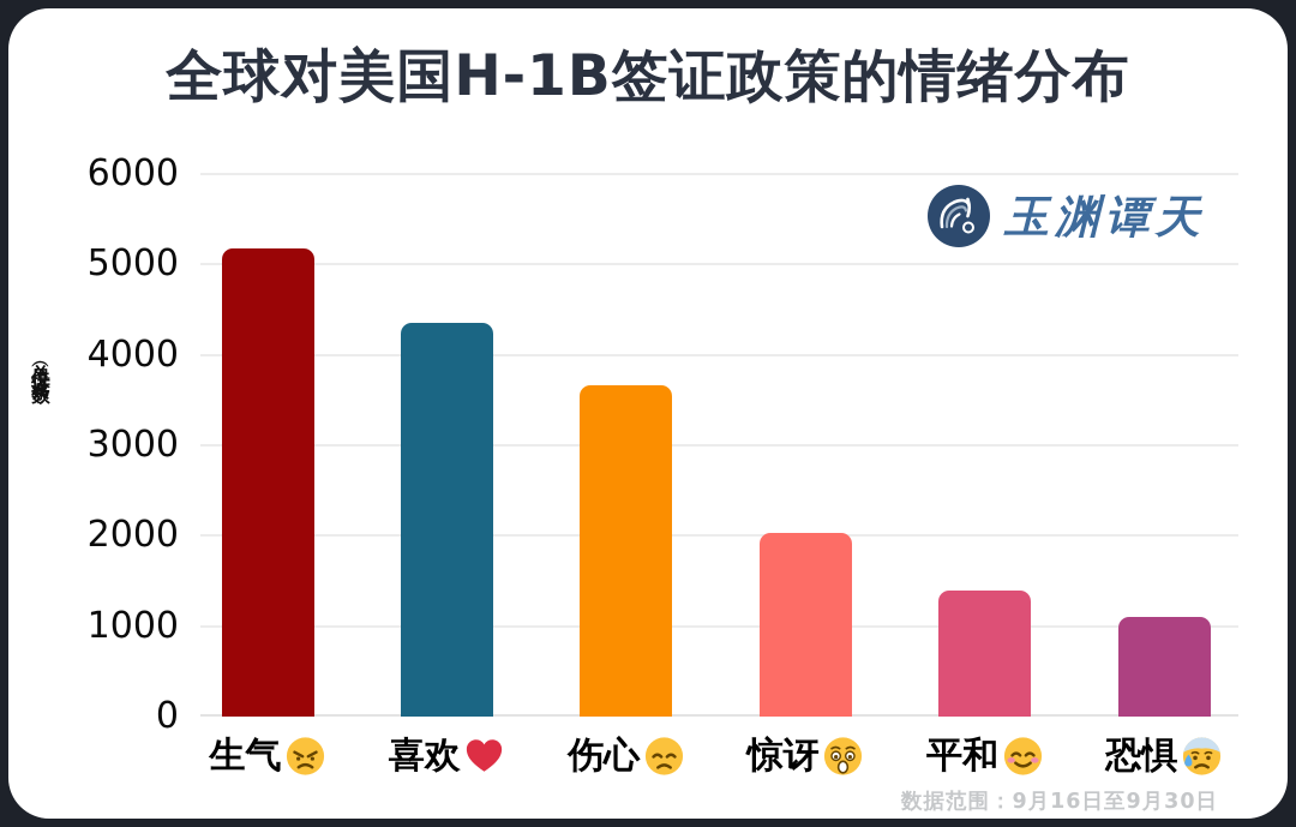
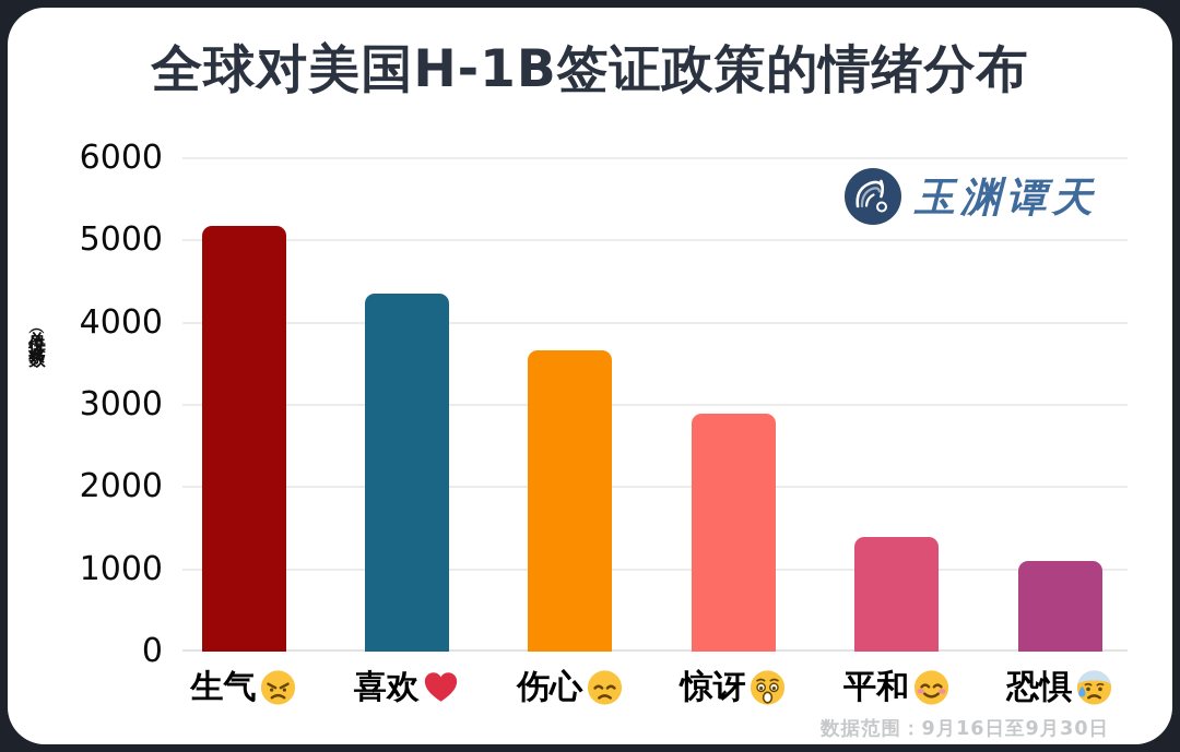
惊讶: 2000 -> 2900
